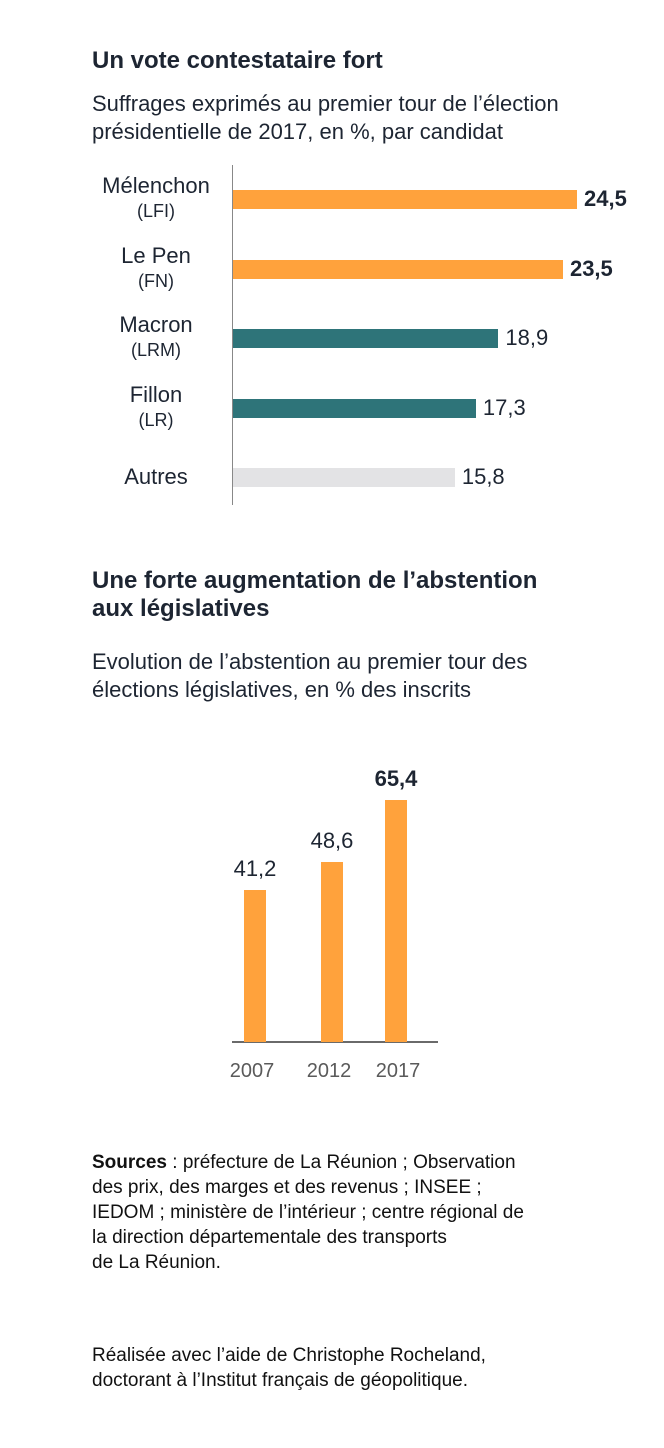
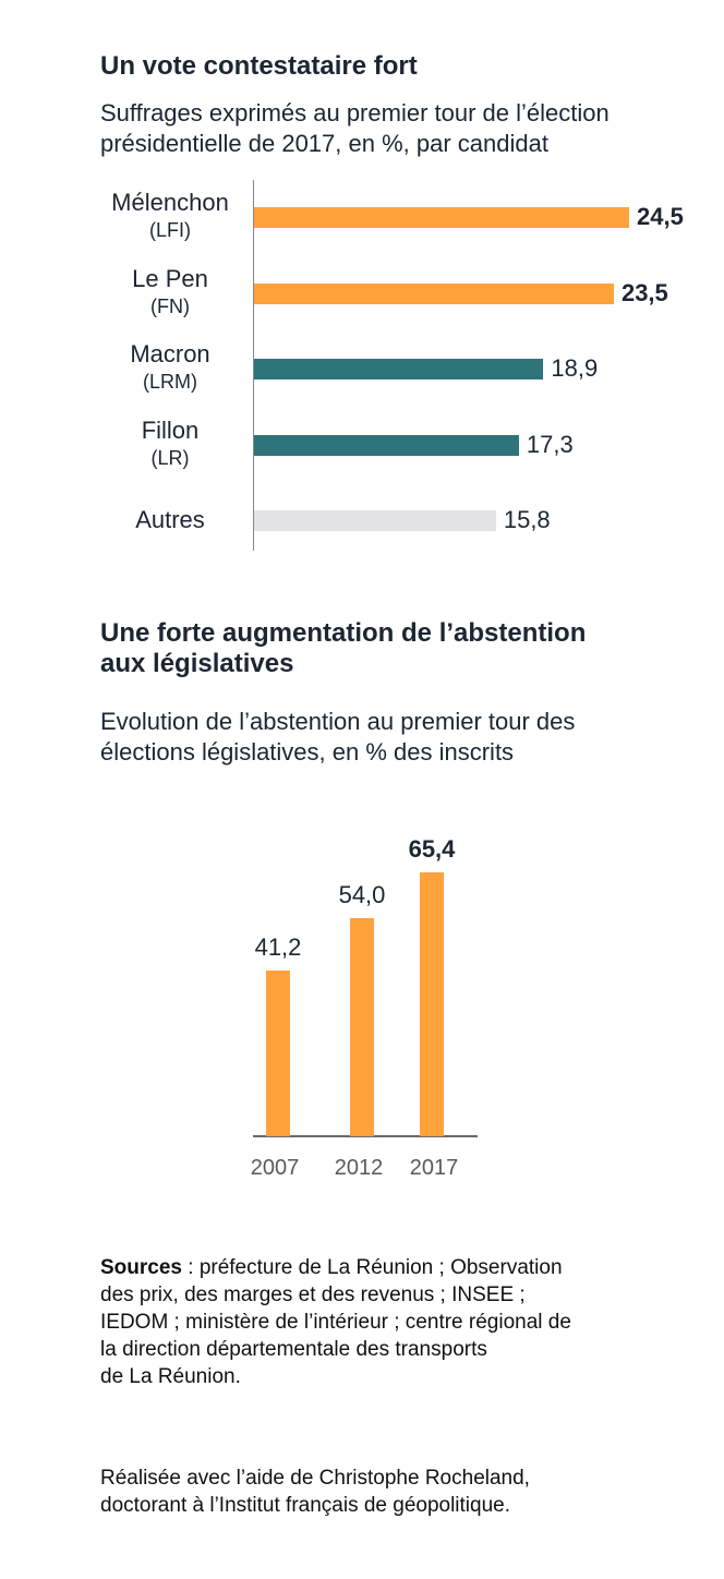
Une forte augmentation de l’abstention aux législatives/2012: 48,6 -> 54,0
